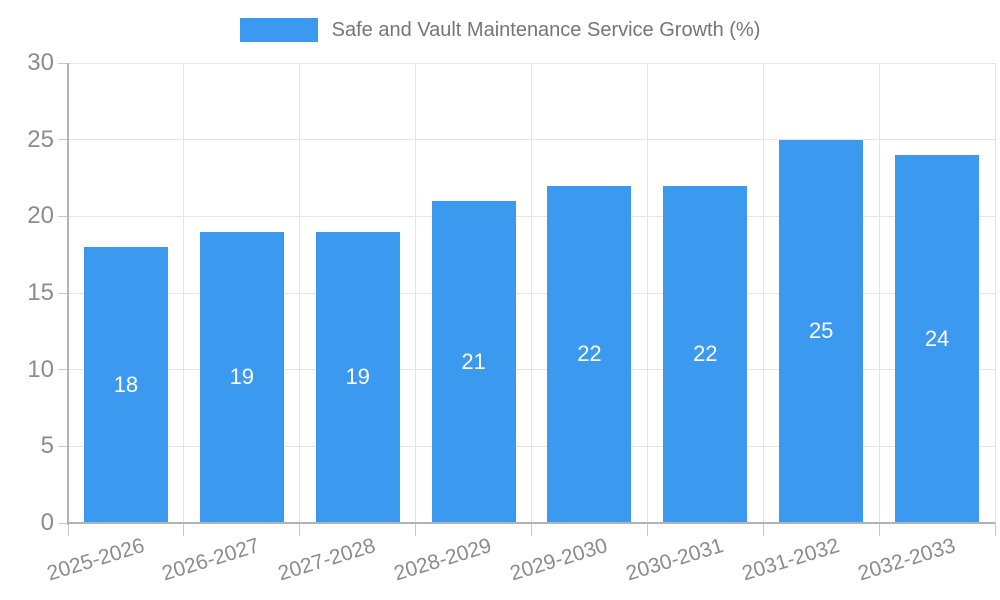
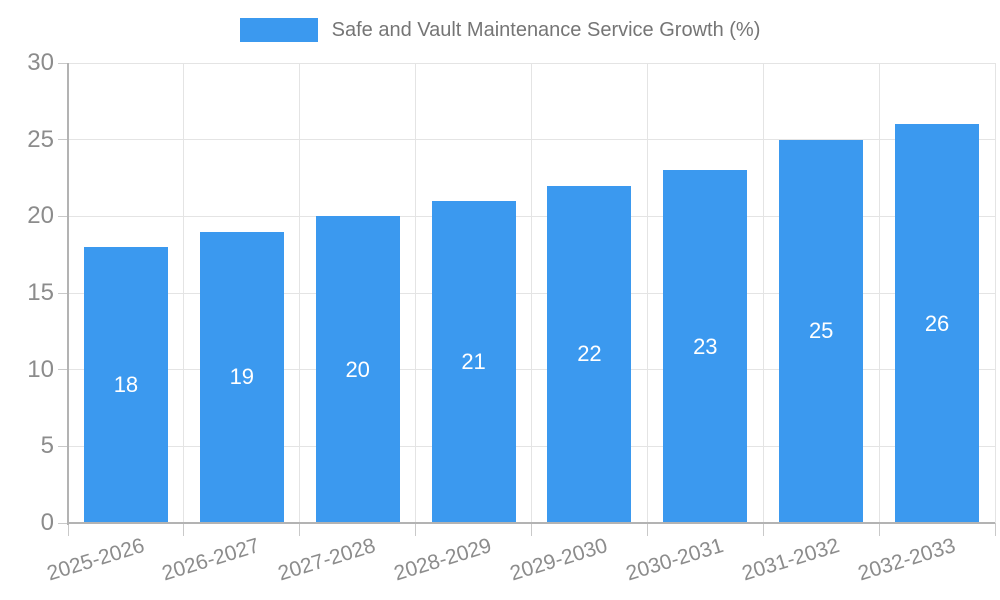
2027-2028: 19 -> 20
2030-2031: 22 -> 23
2032-2033: 24 -> 26
